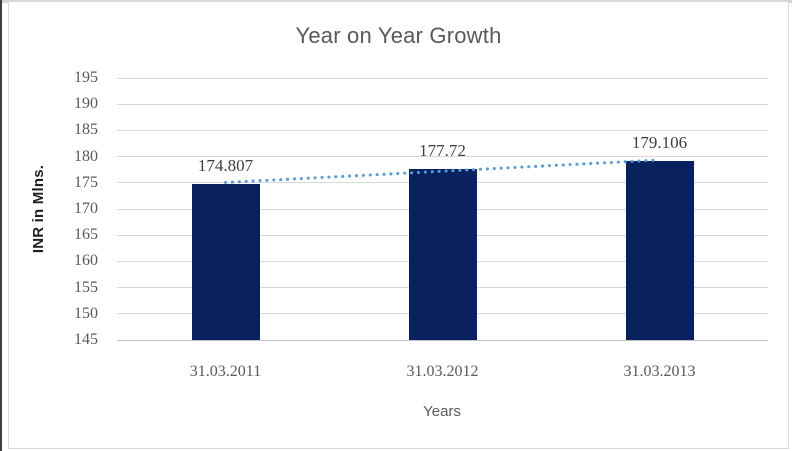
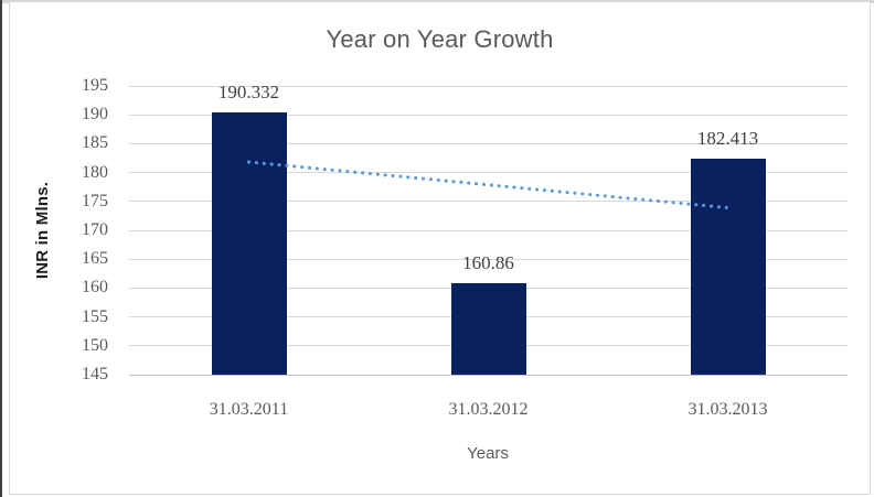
31.03.2011: 174.807 -> 190.332
31.03.2012: 177.72 -> 160.86
31.03.2013: 179.106 -> 182.413
